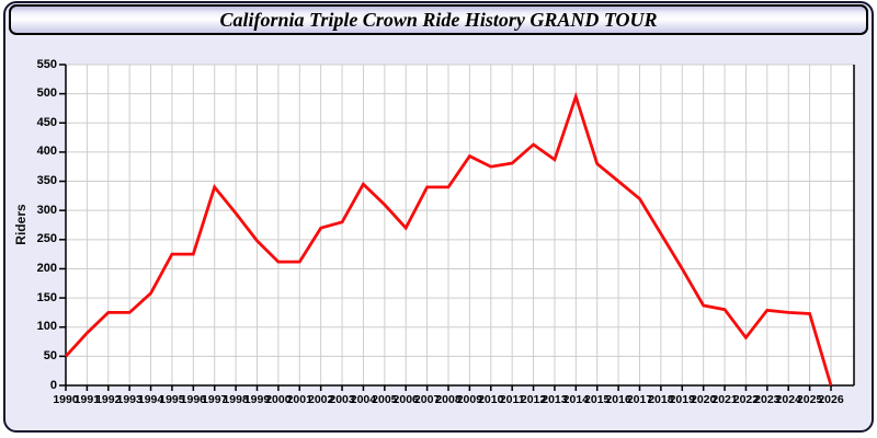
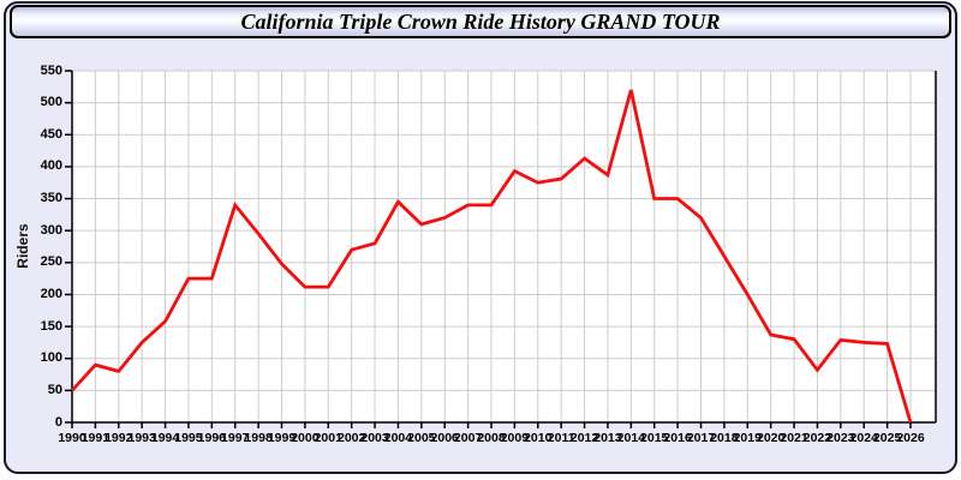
1992: 120 -> 80
2006: 270 -> 320
2014: 500 -> 520
2015: 380 -> 350
